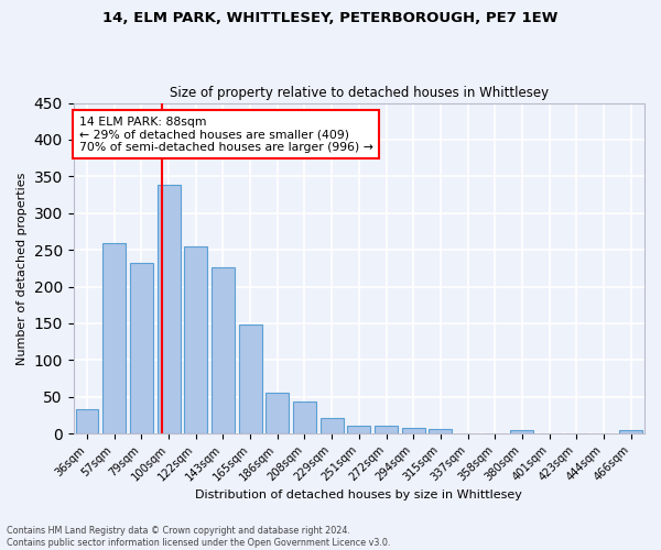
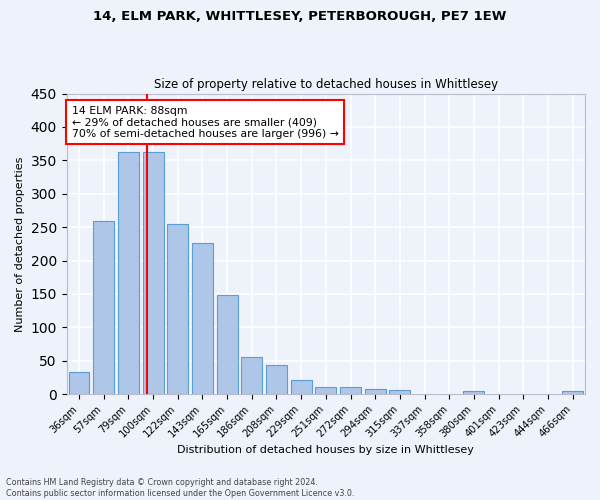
79sqm: 232 -> 363
100sqm: 338 -> 363
